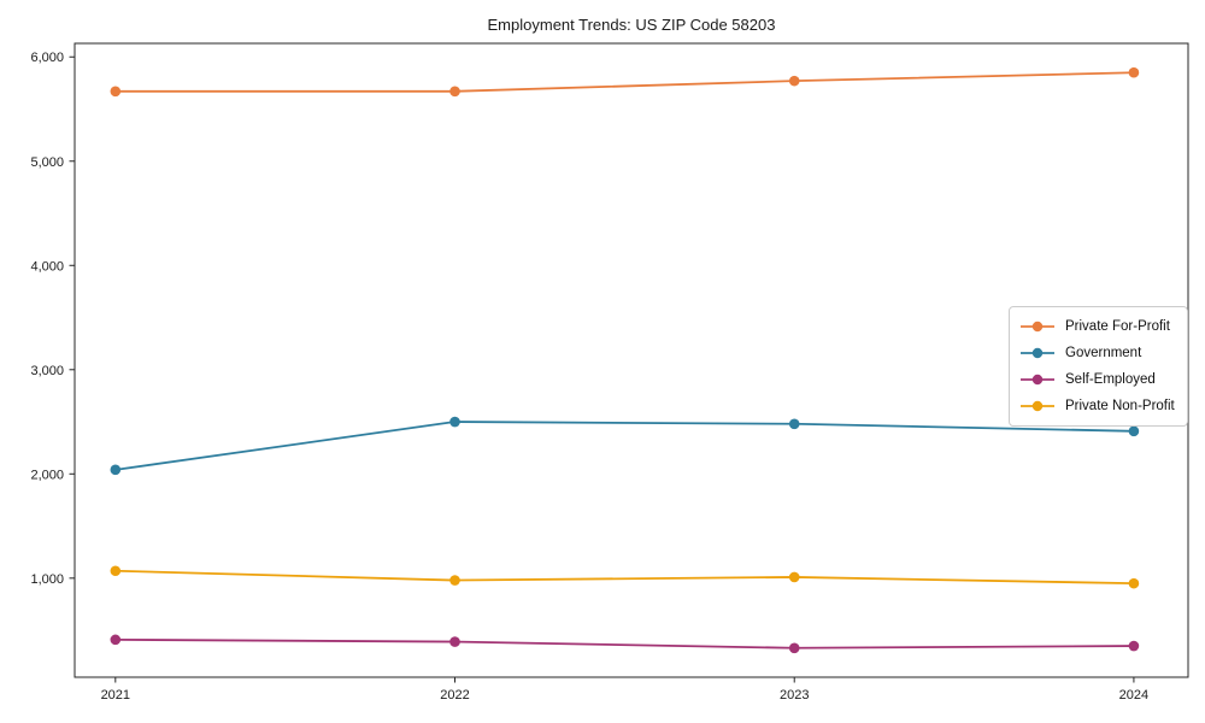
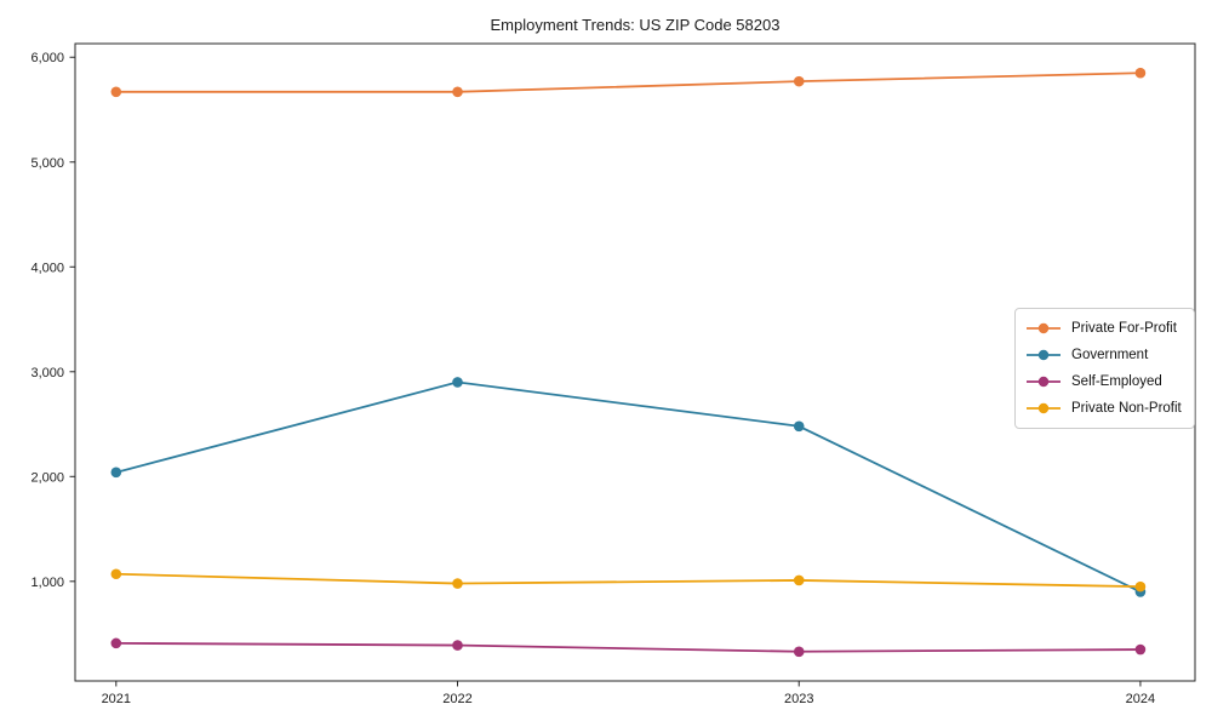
Government/2022: 2500 -> 2900
Government/2024: 2400 -> 900
